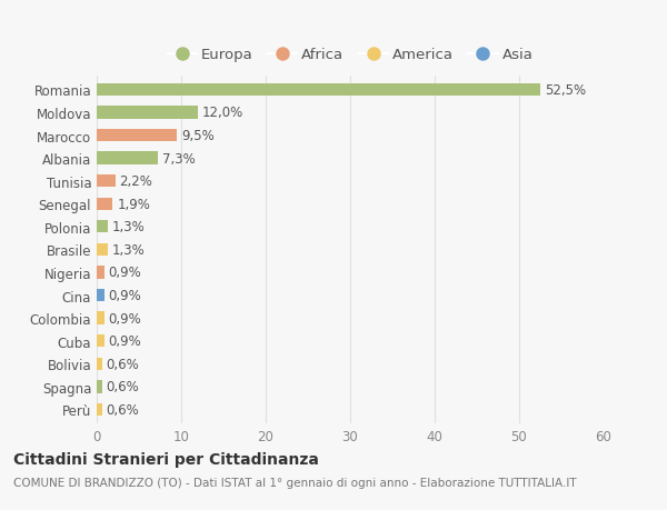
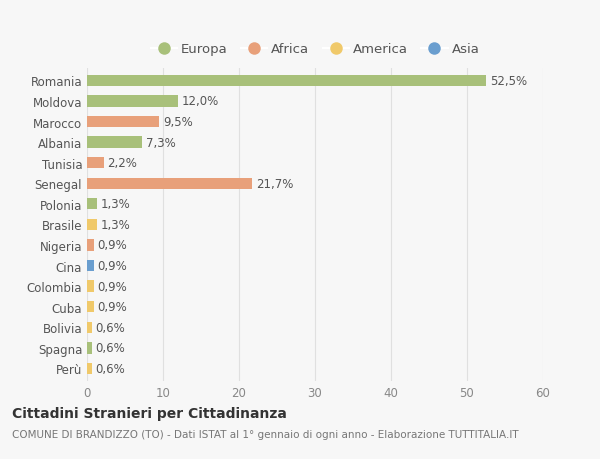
Senegal: 1,9% -> 21,7%
